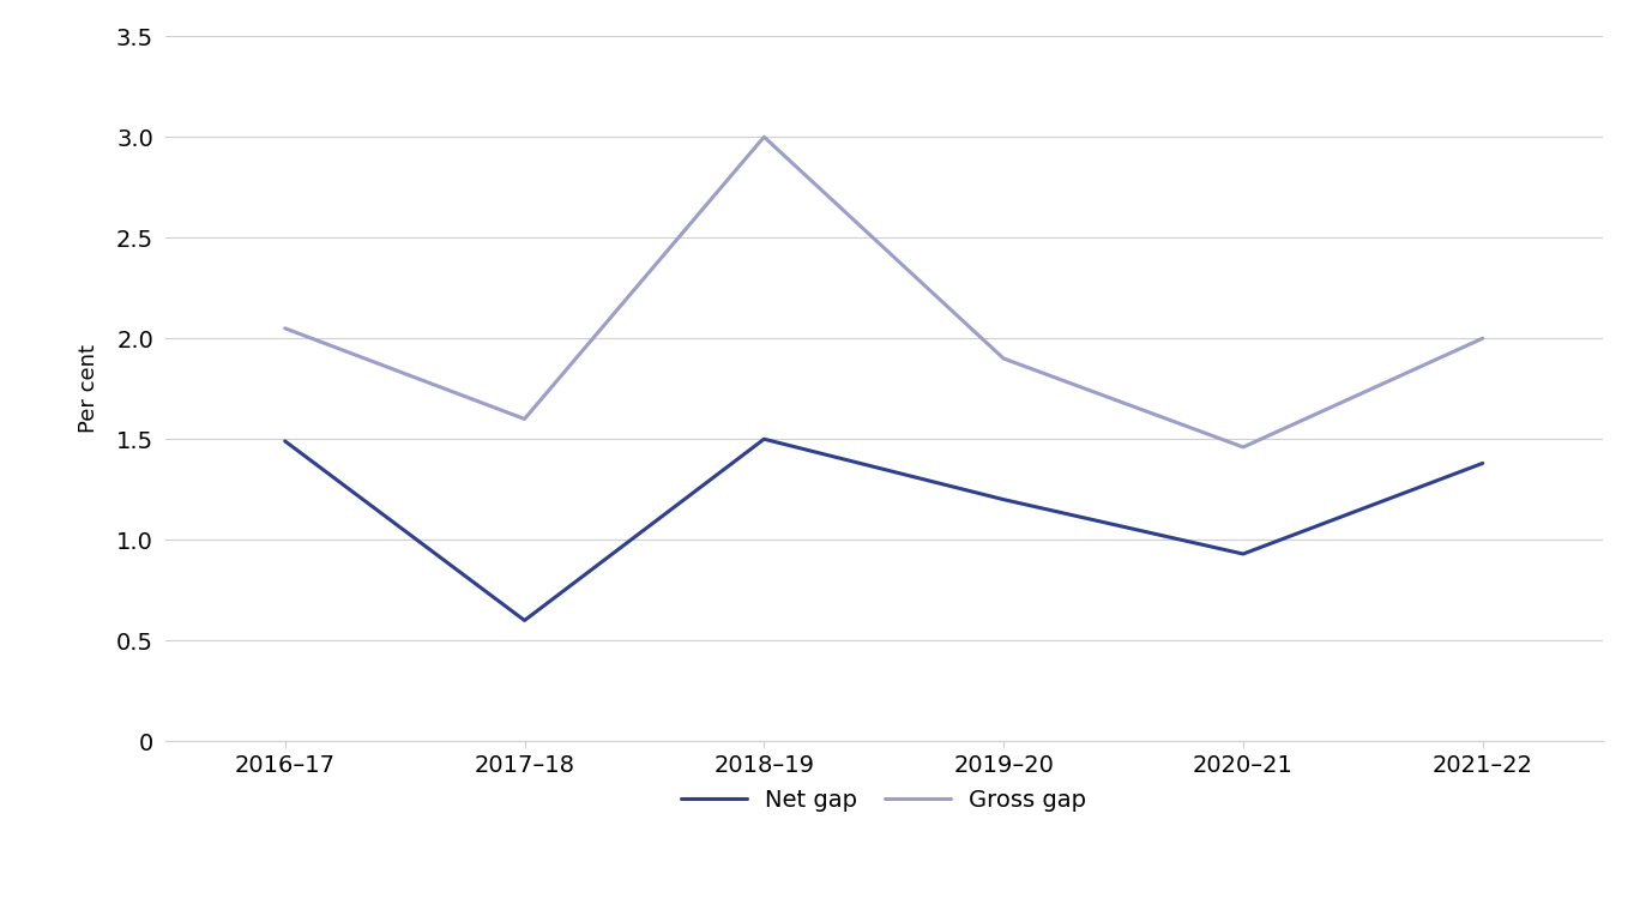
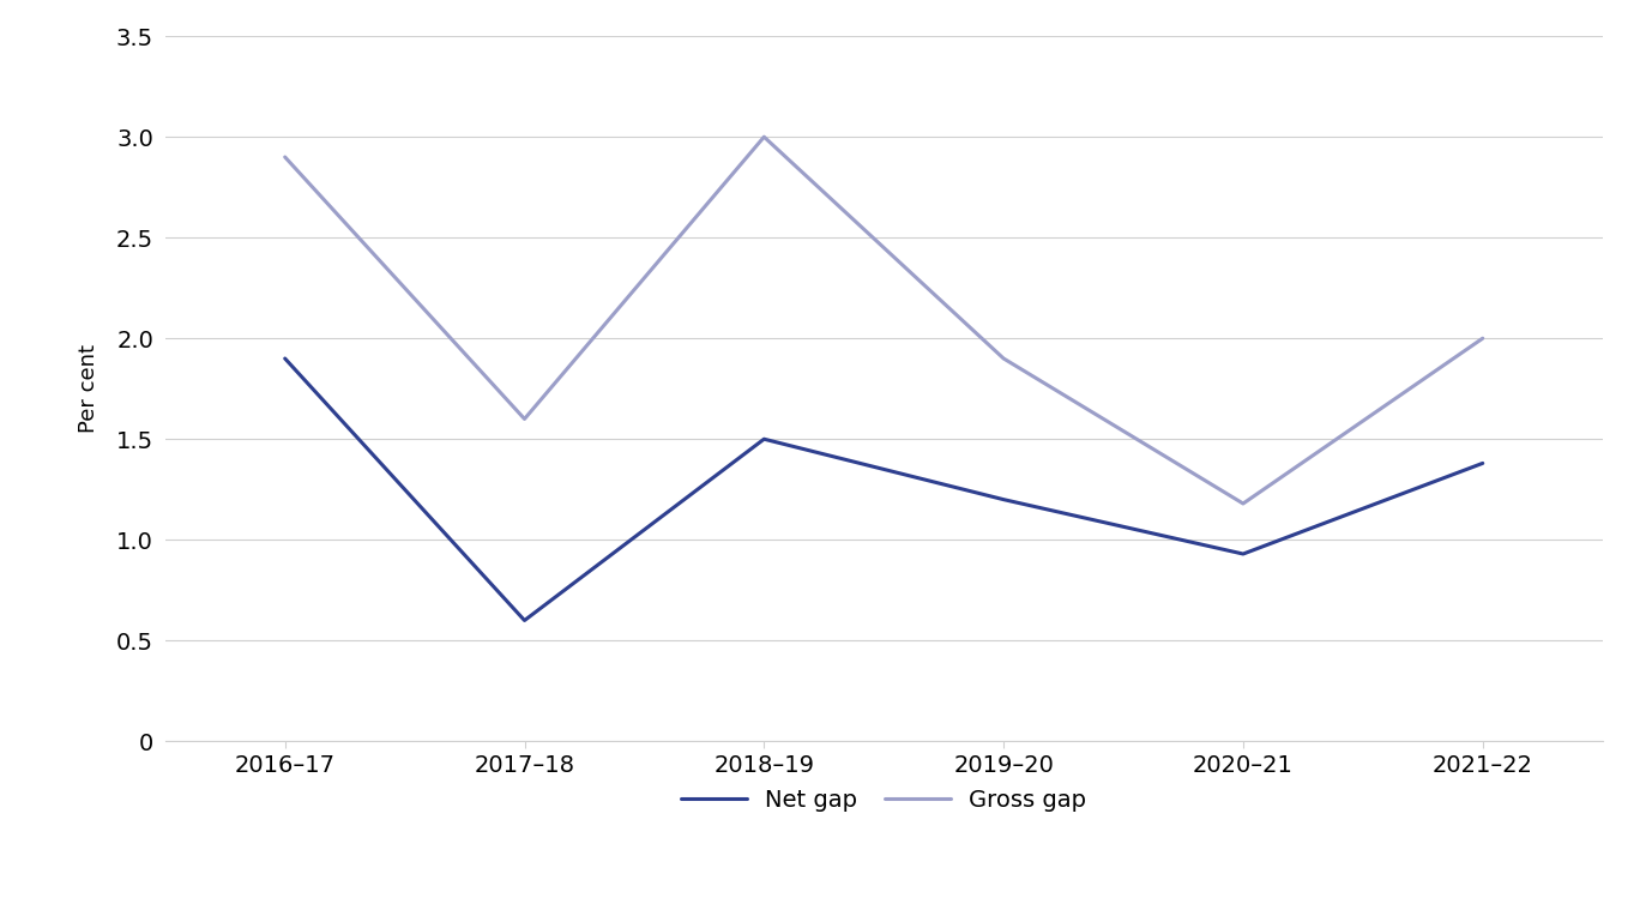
Net gap/2016–17: 1.49 -> 1.90
Gross gap/2016–17: 2.05 -> 2.90
Gross gap/2020–21: 1.46 -> 1.18
